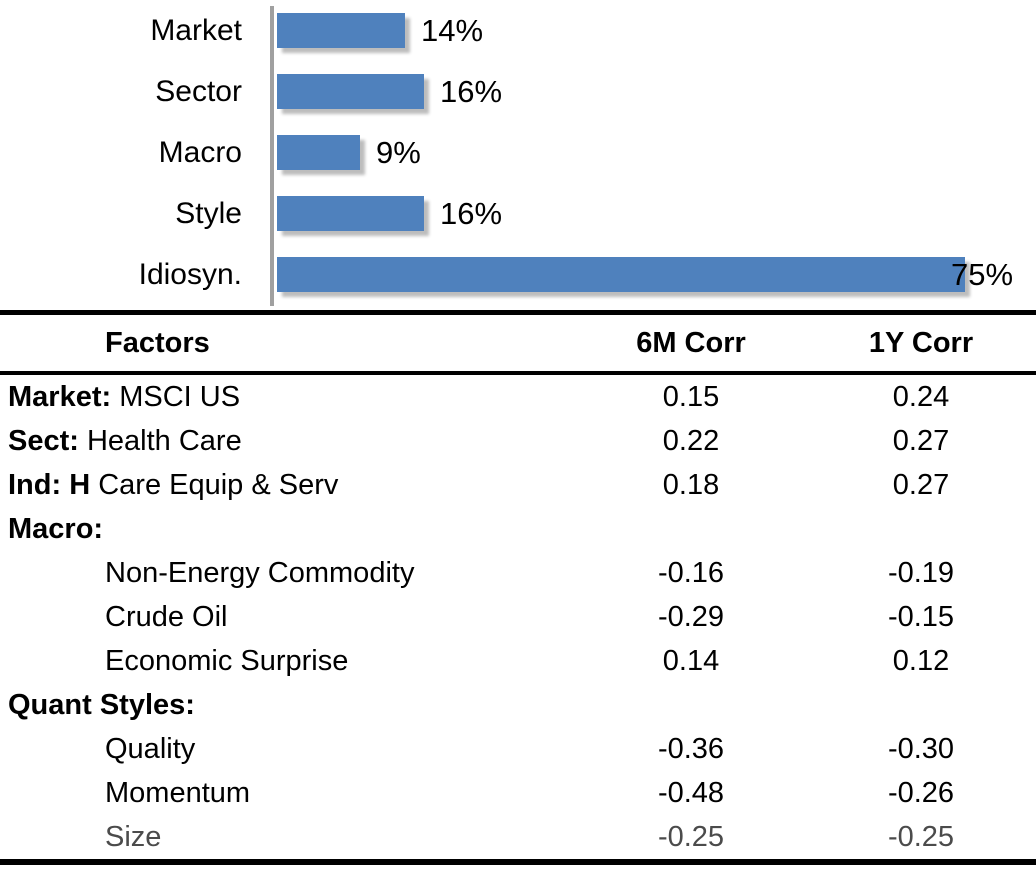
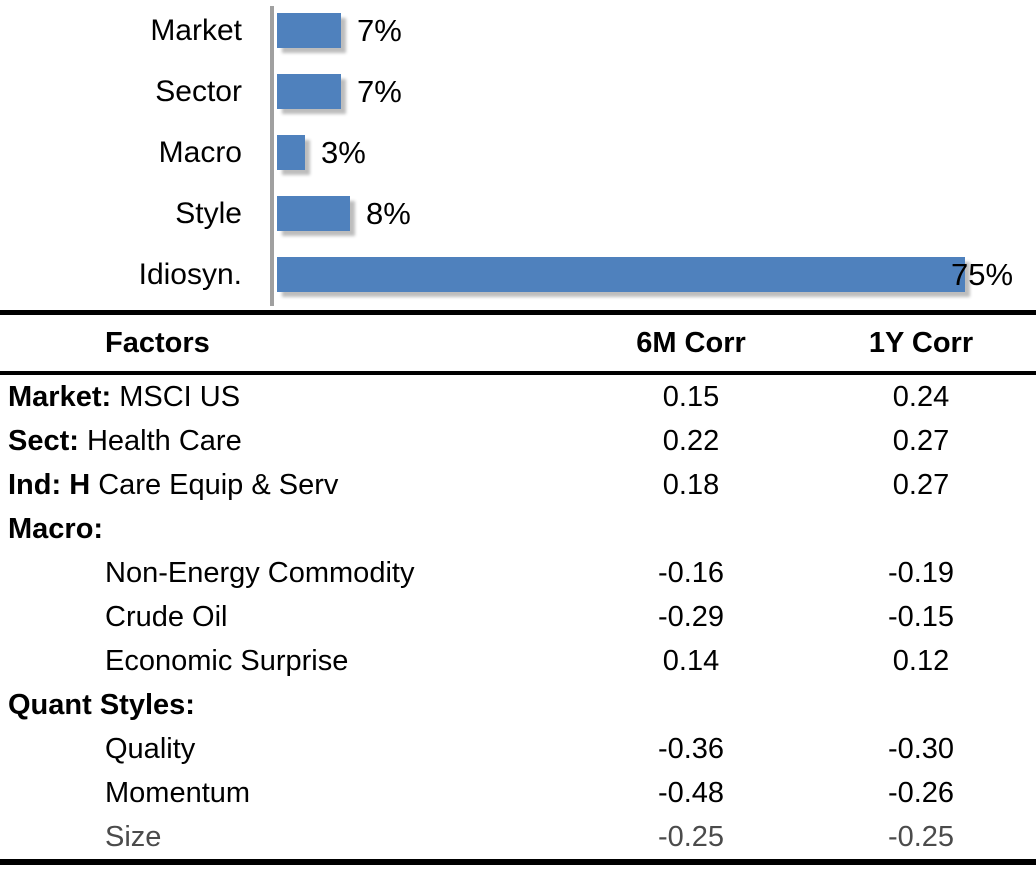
Market: 14% -> 7%
Sector: 16% -> 7%
Macro: 9% -> 3%
Style: 16% -> 8%
